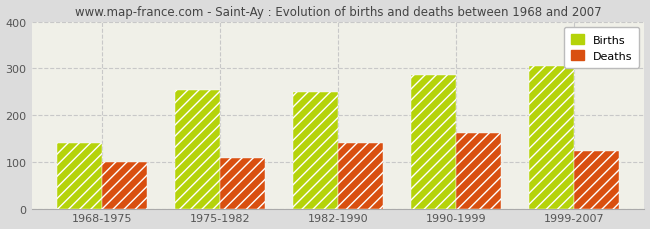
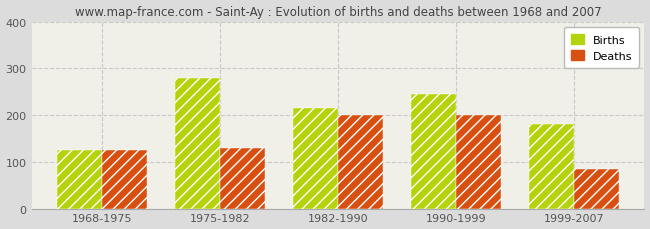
Births/1968-1975: 140 -> 125
Deaths/1968-1975: 99 -> 125
Births/1975-1982: 254 -> 280
Deaths/1975-1982: 108 -> 130
Births/1982-1990: 249 -> 215
Deaths/1982-1990: 141 -> 200
Births/1990-1999: 285 -> 245
Deaths/1990-1999: 162 -> 200
Births/1999-2007: 305 -> 180
Deaths/1999-2007: 124 -> 85
